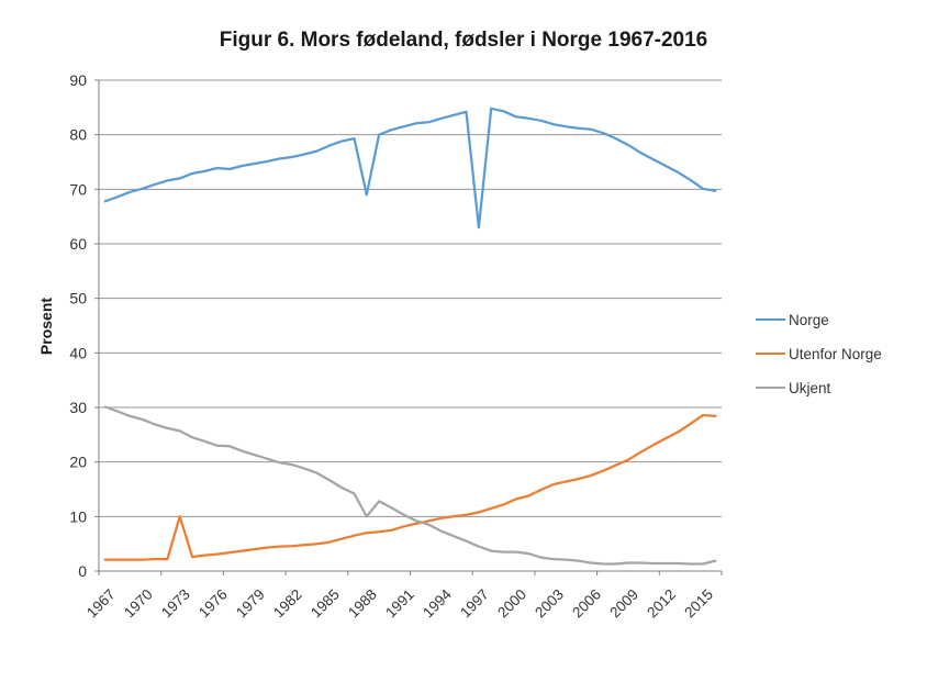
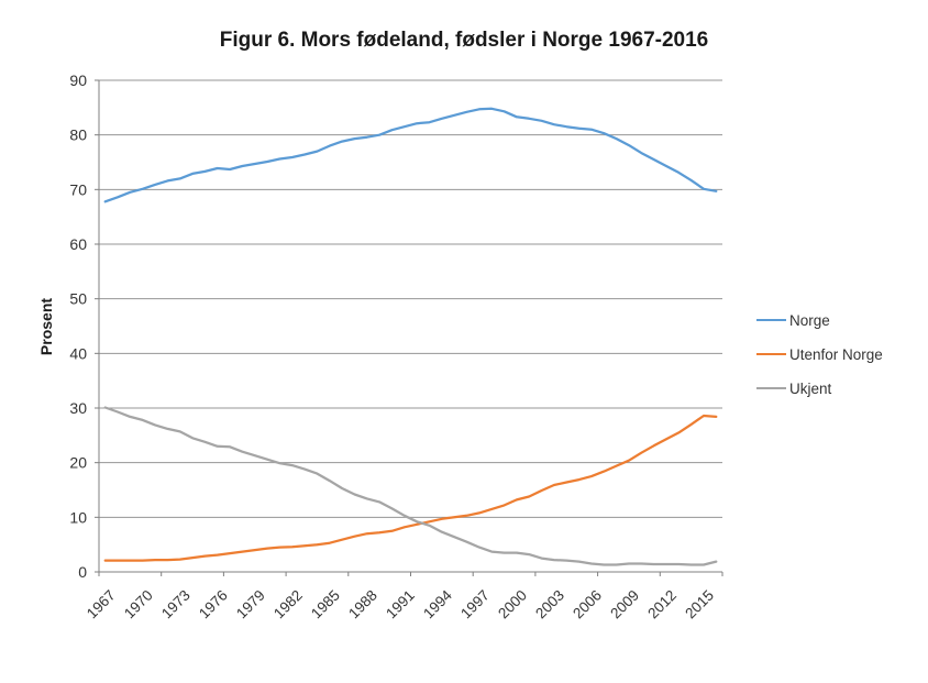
Utenfor Norge/1973: 10 -> 2
Norge/1988: 69 -> 80
Ukjent/1988: 10 -> 13
Norge/1997: 63 -> 85
